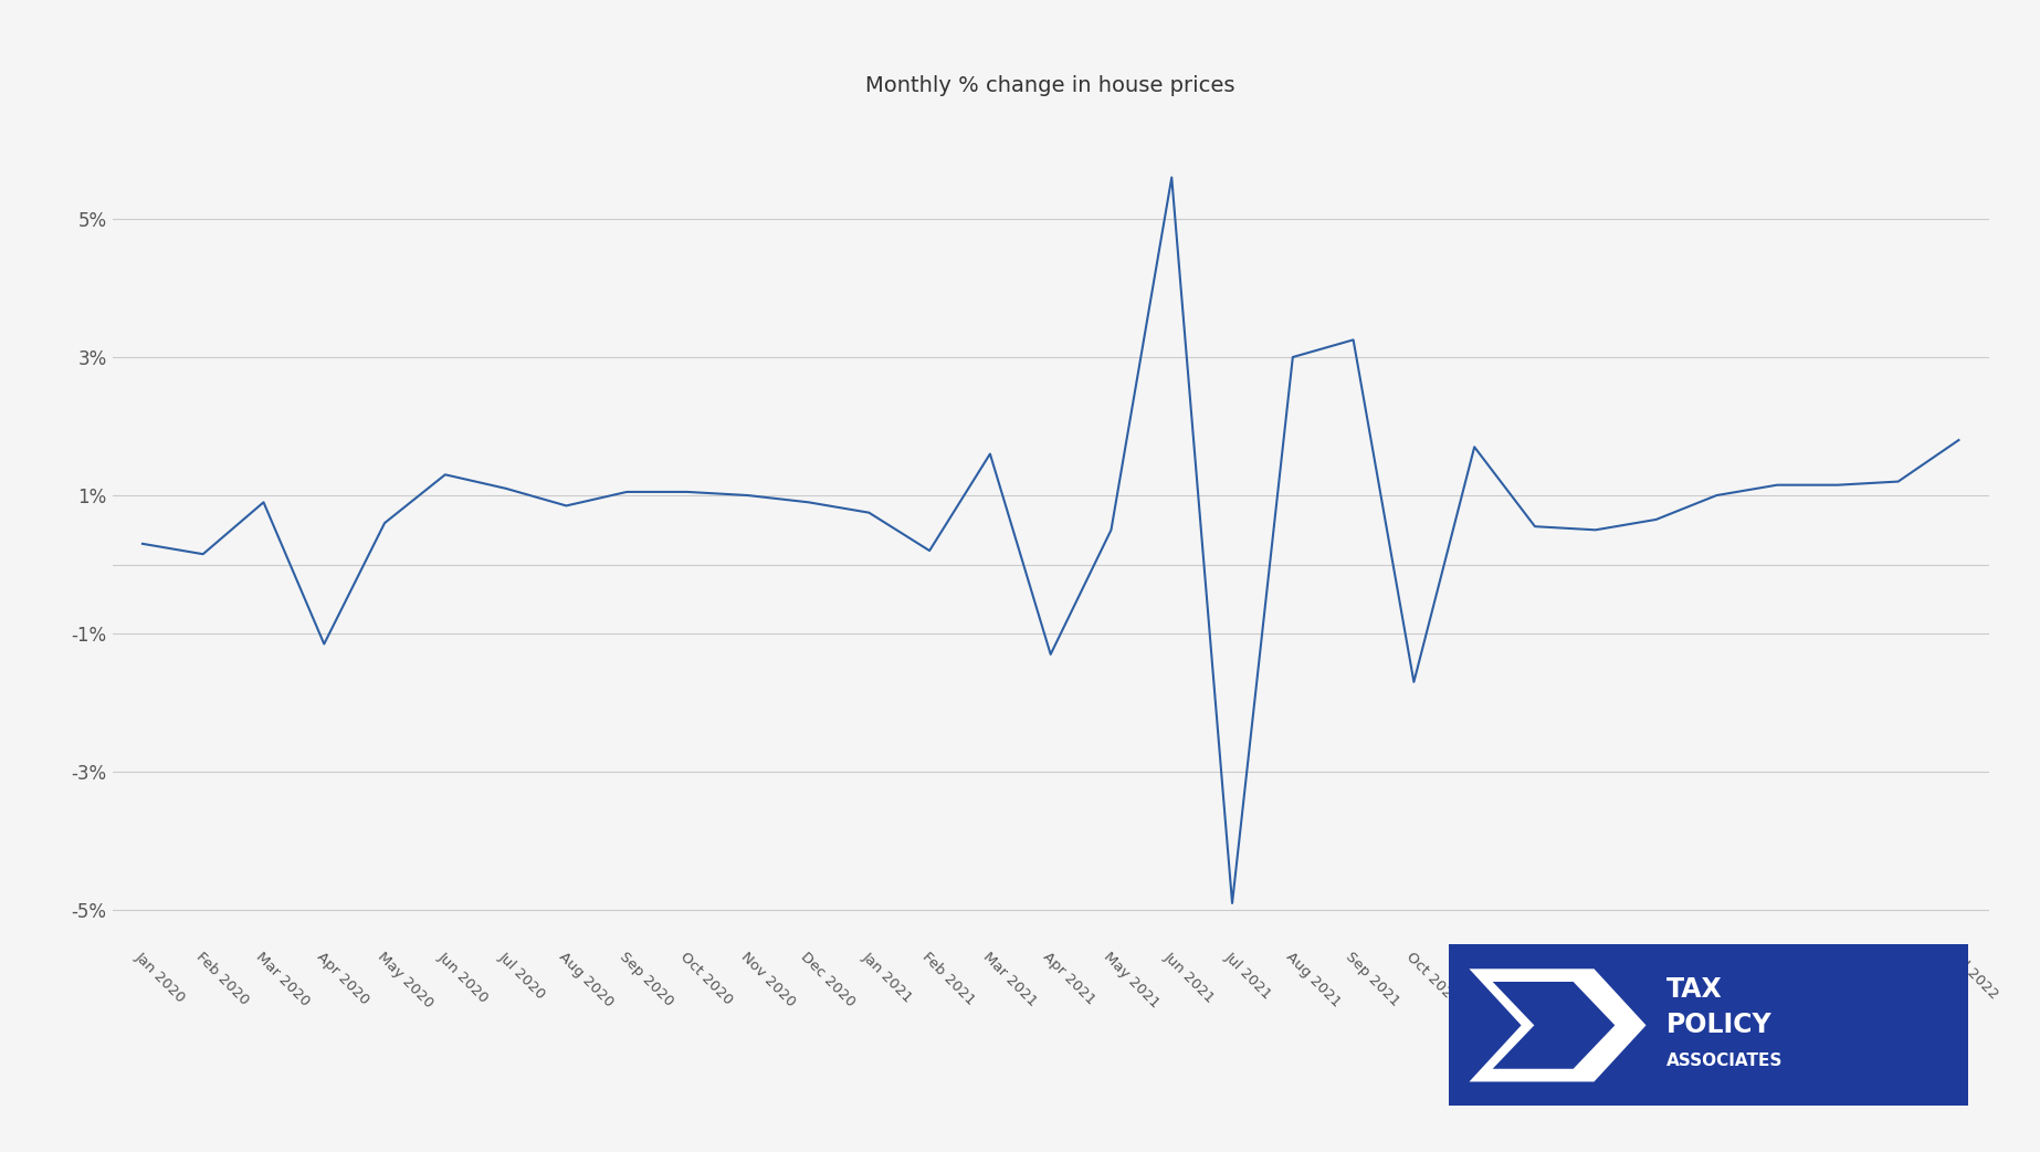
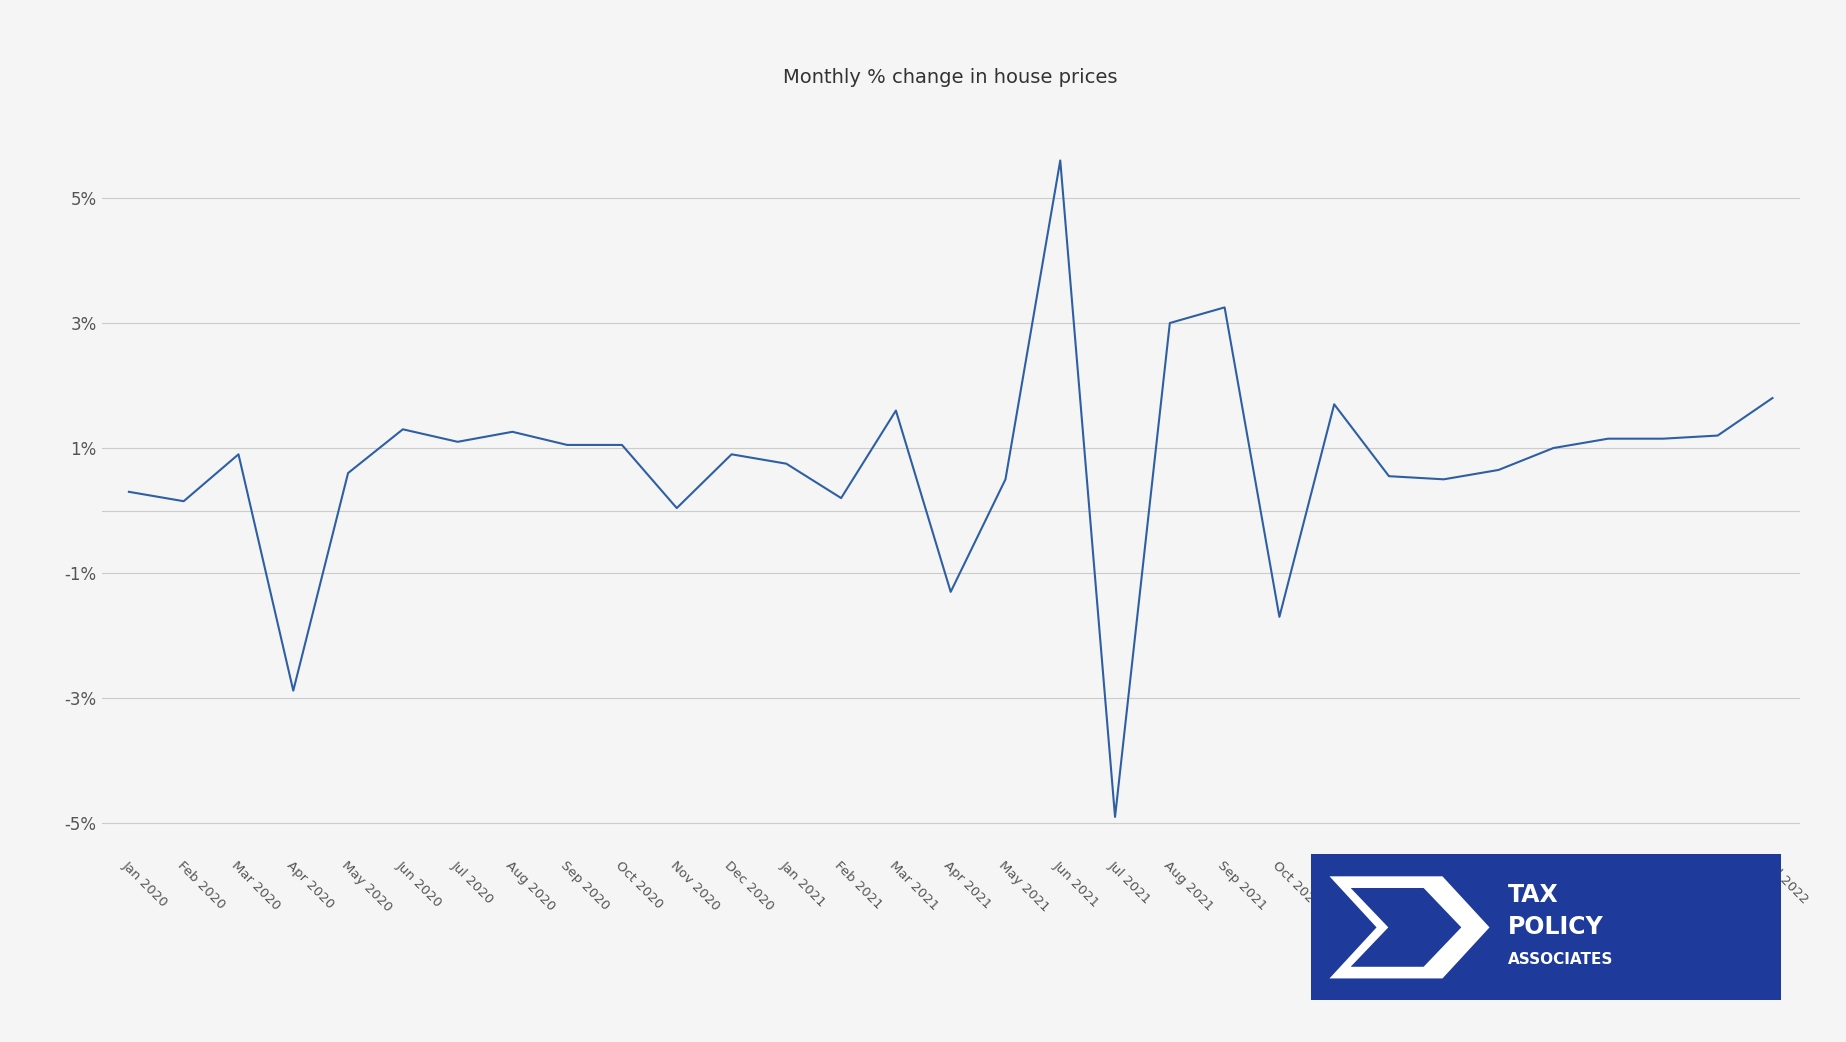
Apr 2020: -1.15% -> -2.88%
Aug 2020: 0.85% -> 1.26%
Nov 2020: 1.00% -> 0.04%
